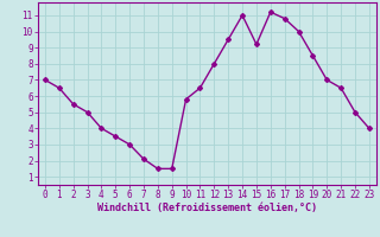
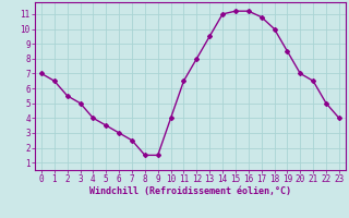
7: 2.1 -> 2.5
10: 5.8 -> 4.0
15: 9.2 -> 11.2
